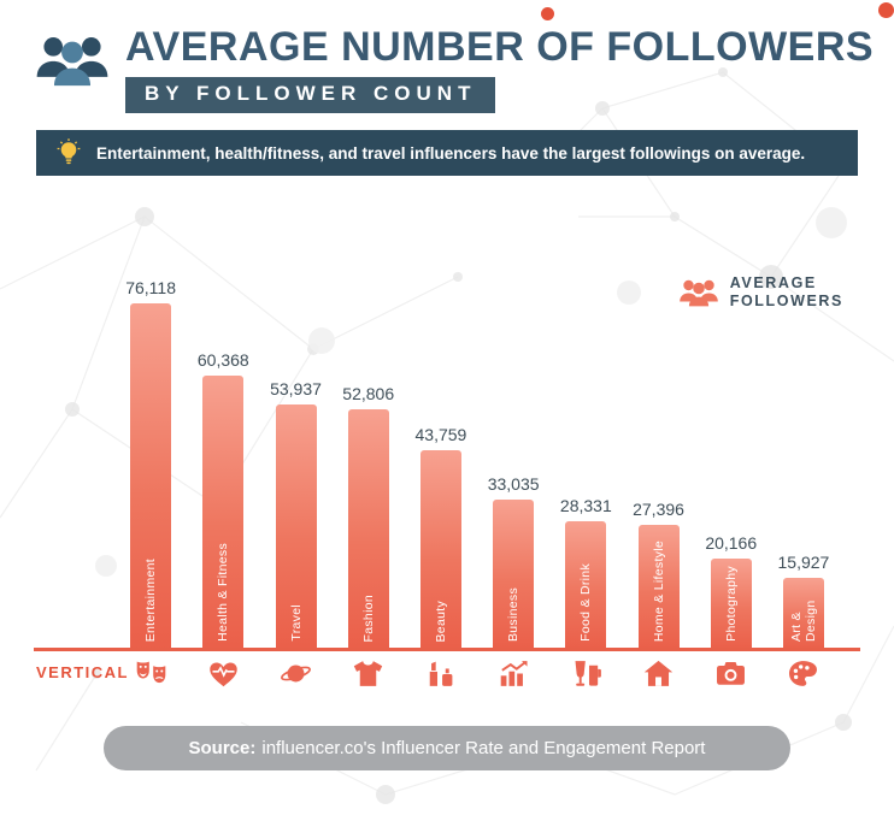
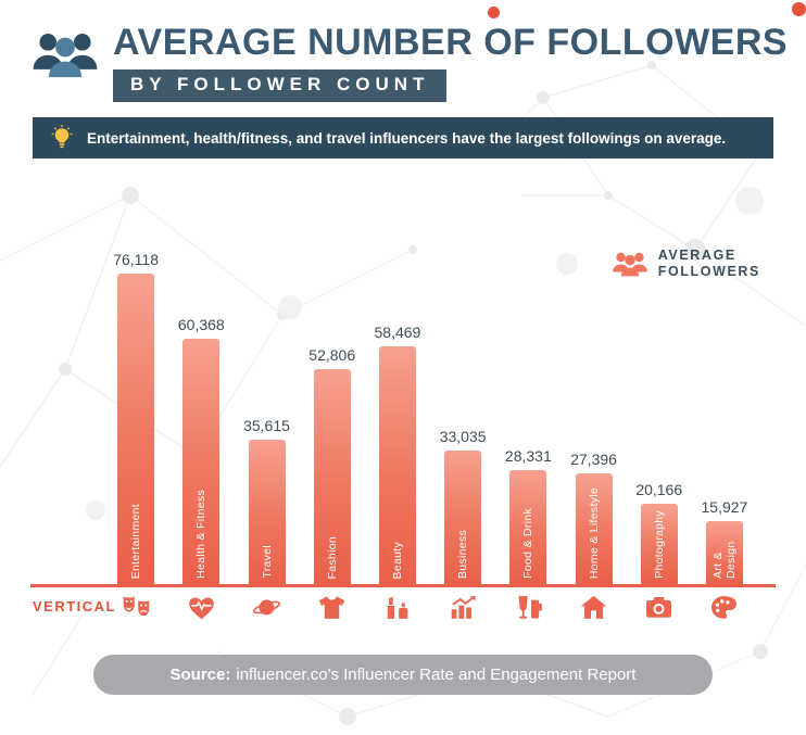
Travel: 53,937 -> 35,615
Beauty: 43,759 -> 58,469
